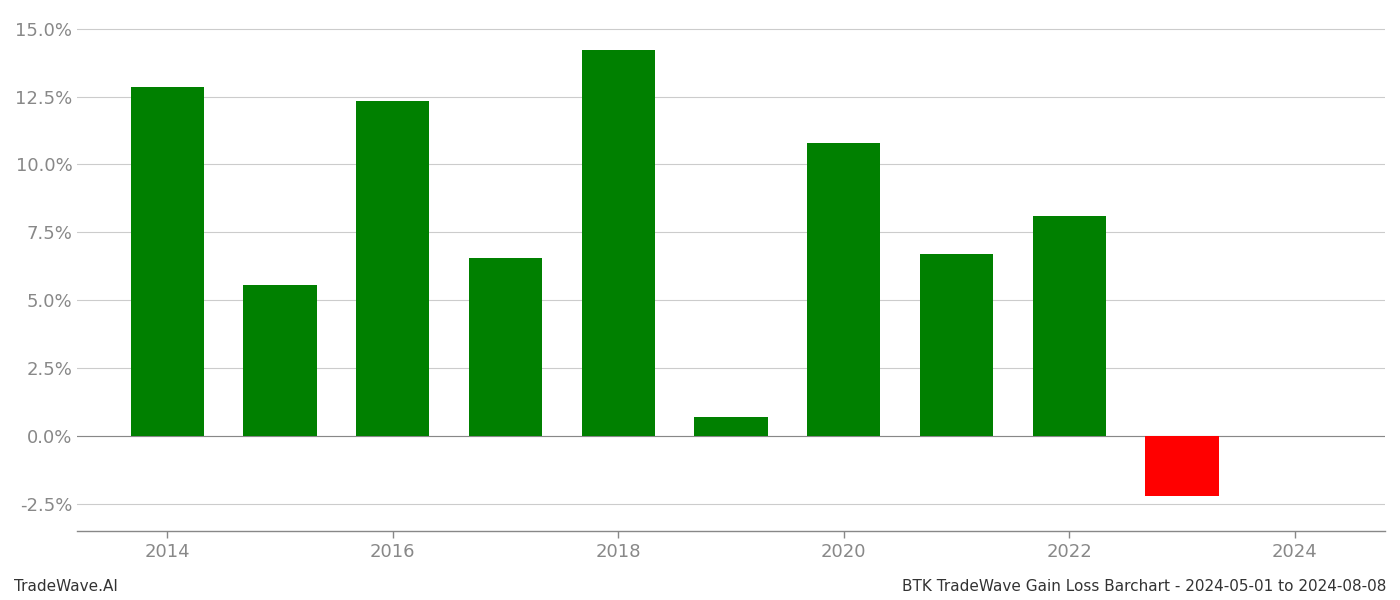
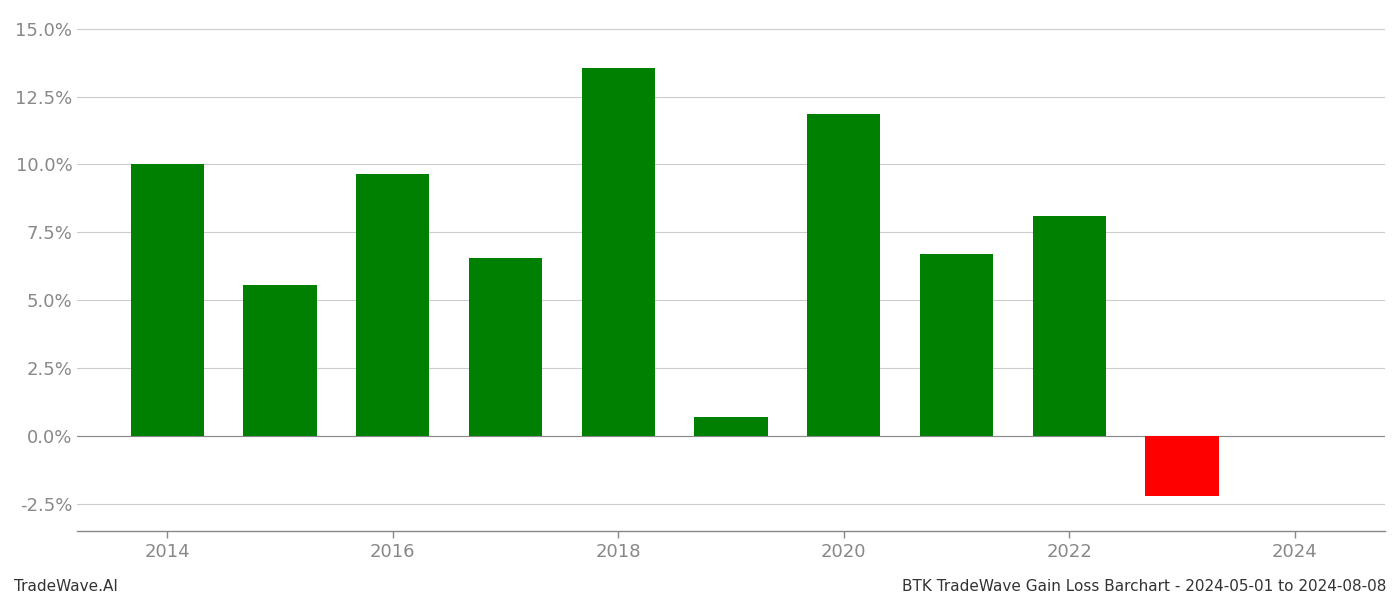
2014: 12.85% -> 10.02%
2016: 12.35% -> 9.65%
2018: 14.20% -> 13.55%
2020: 10.80% -> 11.85%
